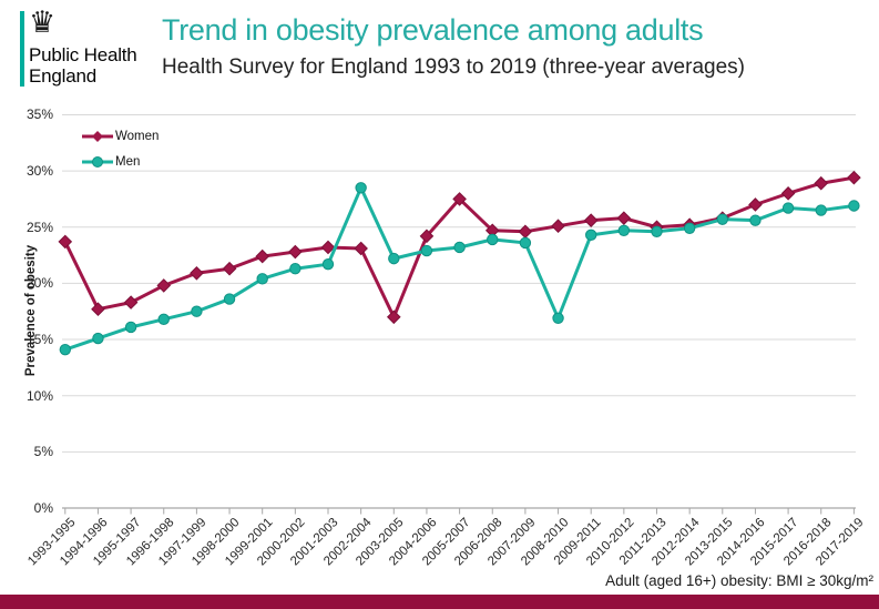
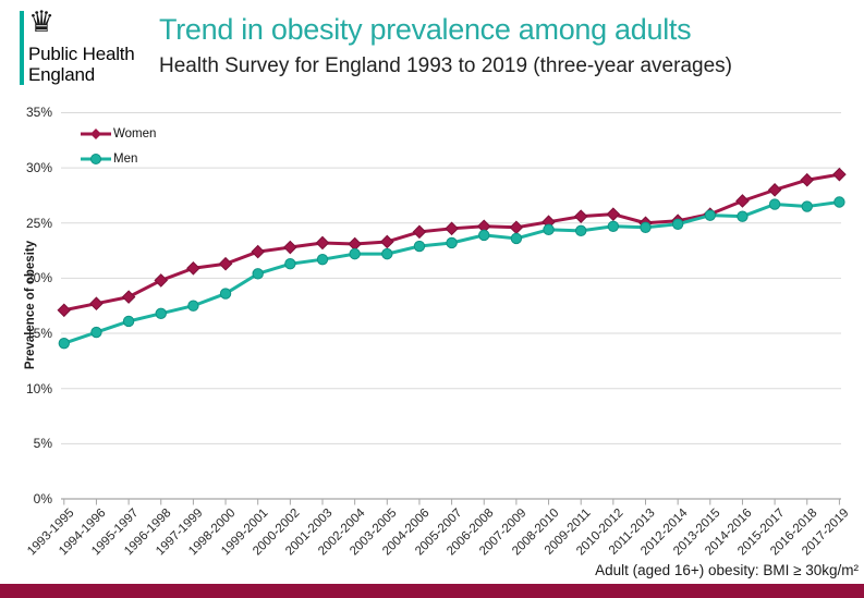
Women/1993-1995: 23.7% -> 17.1%
Men/2002-2004: 28.5% -> 22.2%
Women/2003-2005: 17.0% -> 23.3%
Women/2005-2007: 27.5% -> 24.5%
Men/2008-2010: 16.9% -> 24.4%
